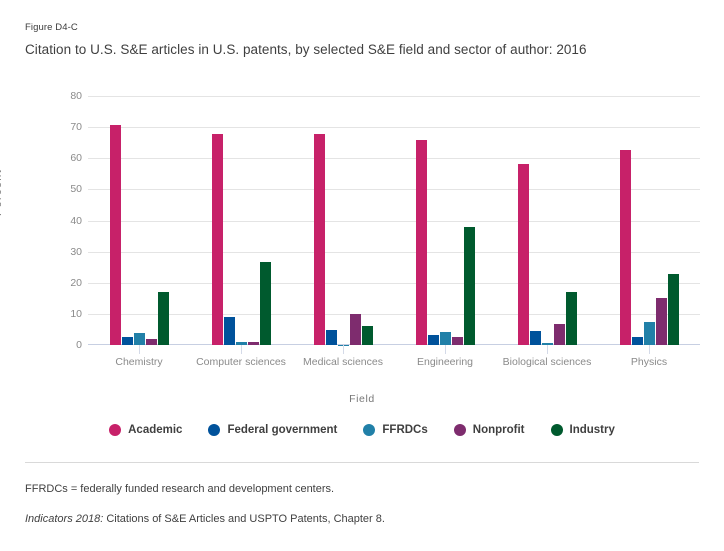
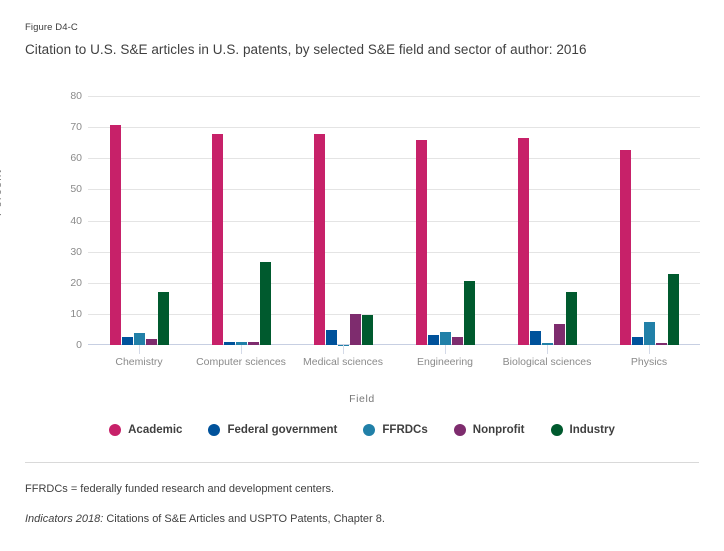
Federal government/Computer sciences: 9 -> 1
Industry/Medical sciences: 6 -> 10
Industry/Engineering: 38 -> 21
Academic/Biological sciences: 58 -> 67
Nonprofit/Physics: 15 -> 1
